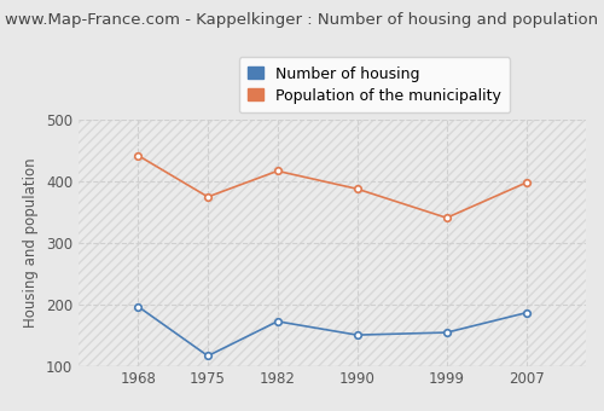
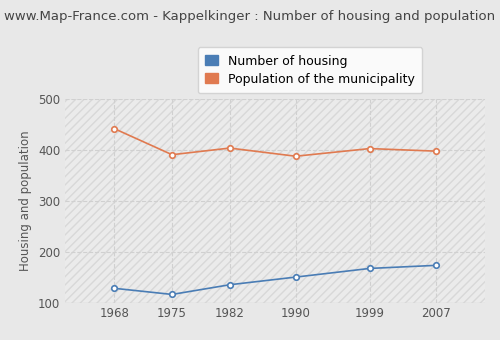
Number of housing/1968: 196 -> 128
Population of the municipality/1975: 374 -> 390
Number of housing/1982: 172 -> 135
Population of the municipality/1982: 416 -> 403
Number of housing/1999: 154 -> 167
Population of the municipality/1999: 340 -> 402
Number of housing/2007: 186 -> 173
